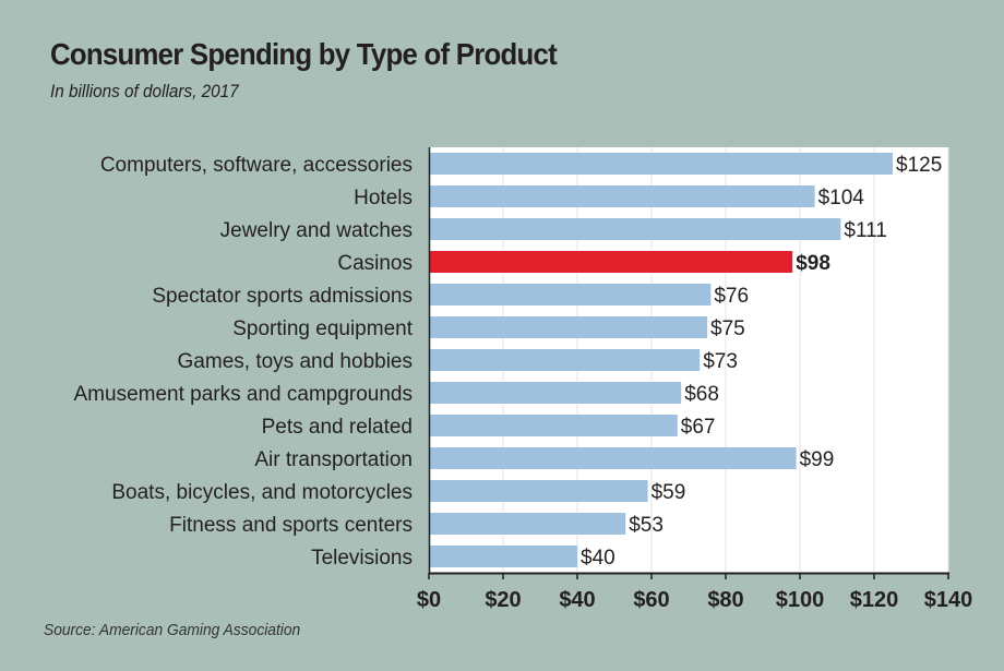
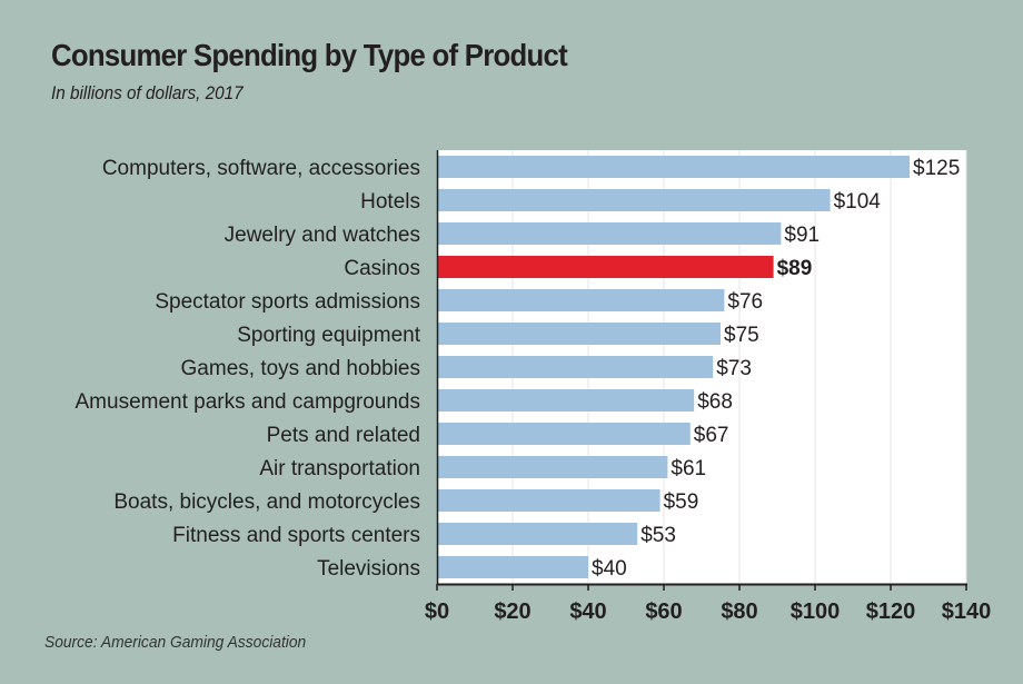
Jewelry and watches: $111 -> $91
Casinos: $98 -> $89
Air transportation: $99 -> $61
